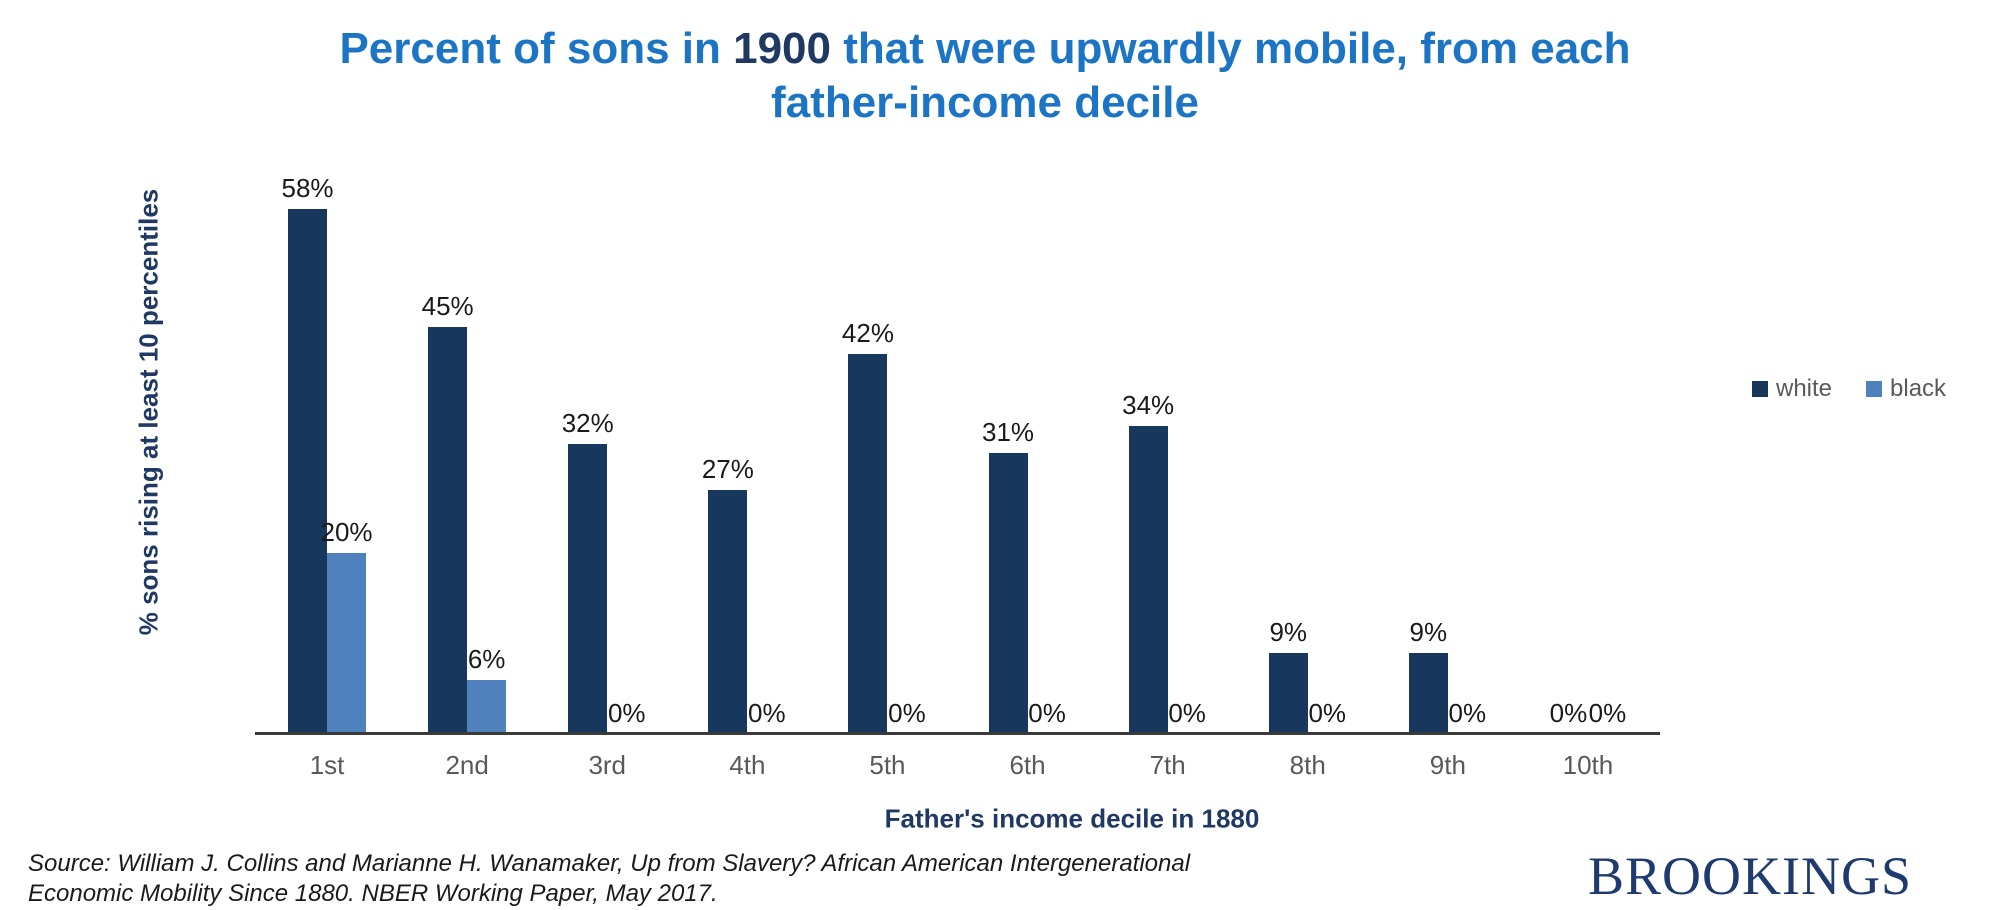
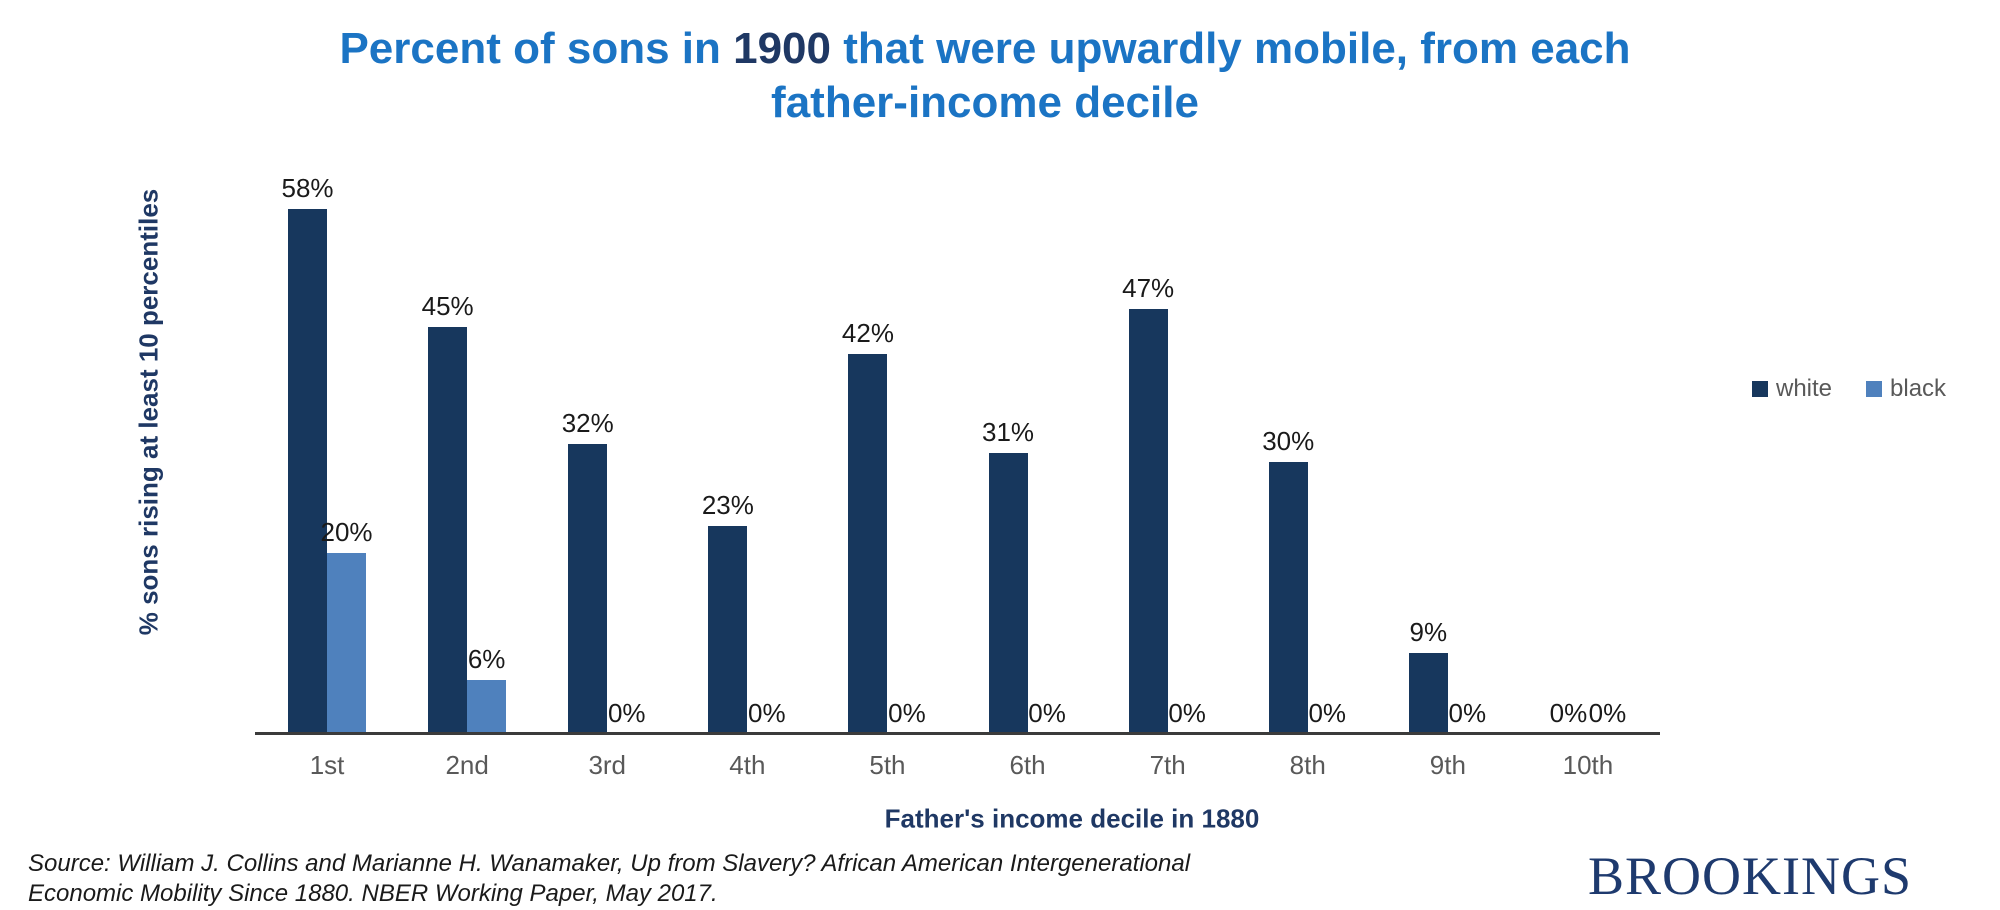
white/4th: 27% -> 23%
white/7th: 34% -> 47%
white/8th: 9% -> 30%
